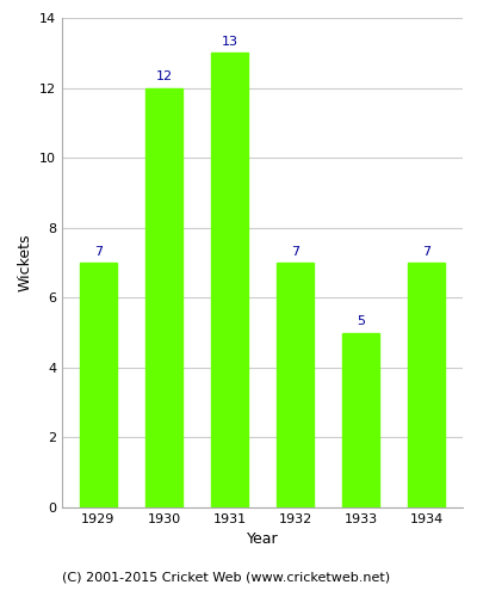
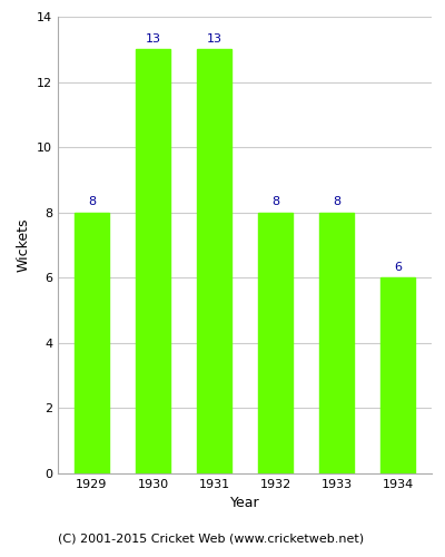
1929: 7 -> 8
1930: 12 -> 13
1932: 7 -> 8
1933: 5 -> 8
1934: 7 -> 6
